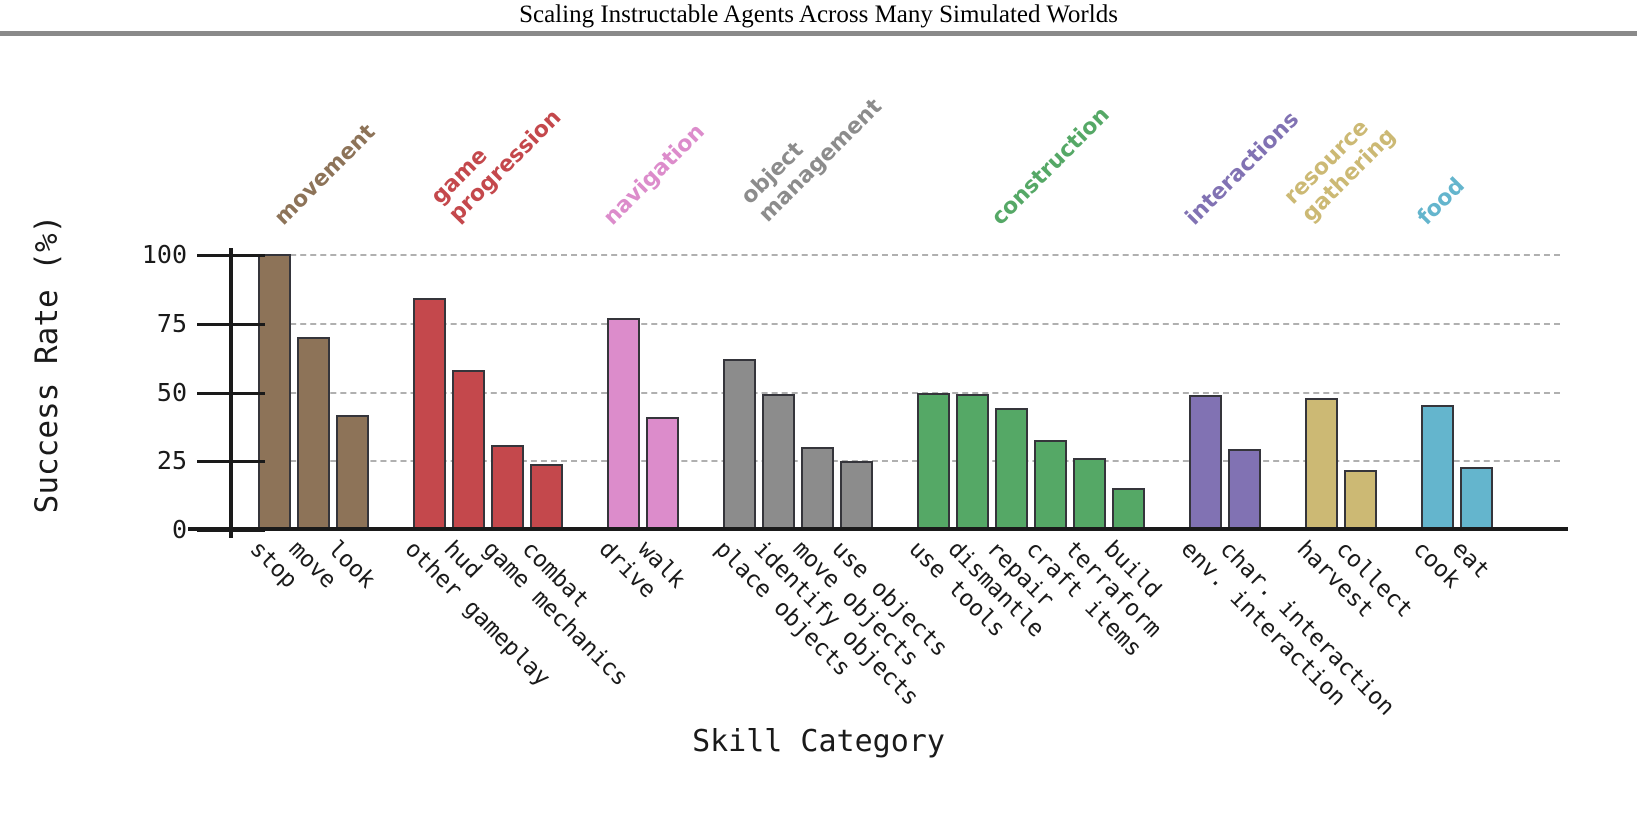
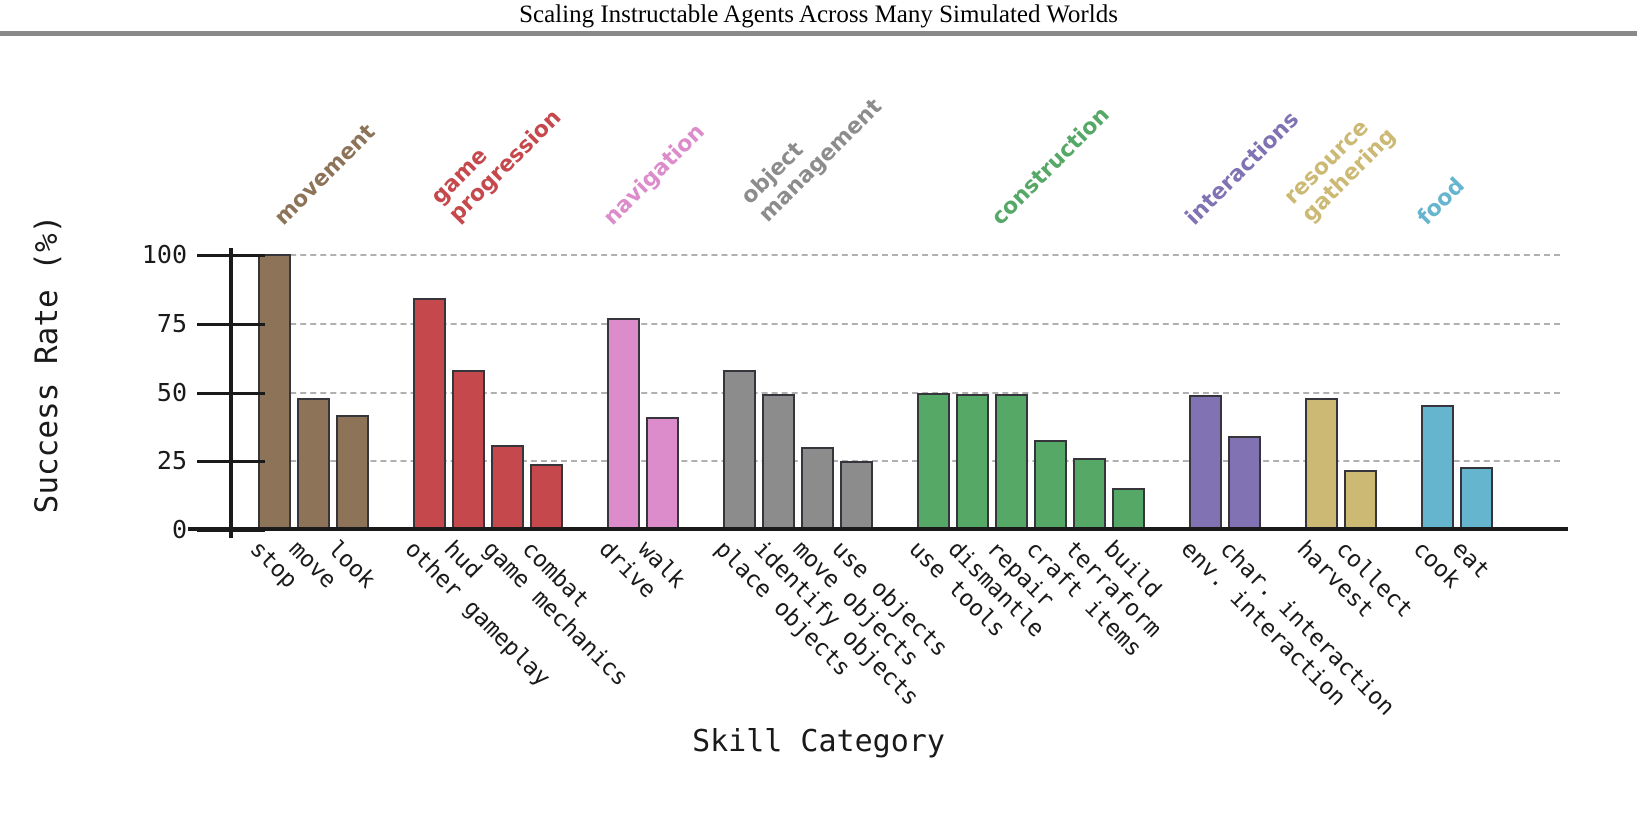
move: 70 -> 48
place objects: 62 -> 58
repair: 44 -> 49
char. interaction: 29 -> 34
